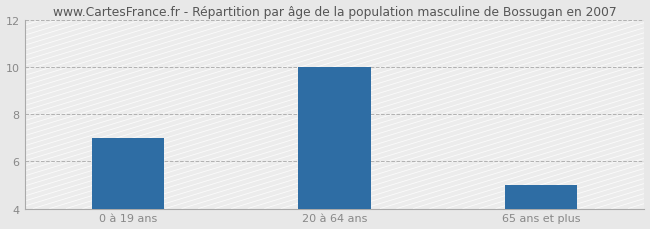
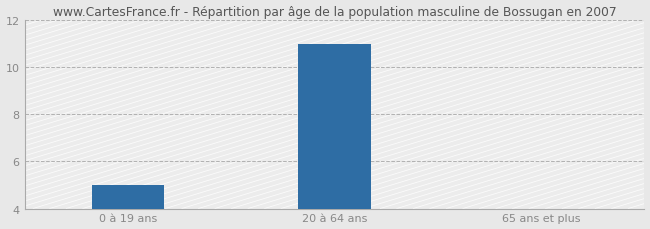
0 à 19 ans: 7 -> 5
20 à 64 ans: 10 -> 11
65 ans et plus: 5 -> 4
